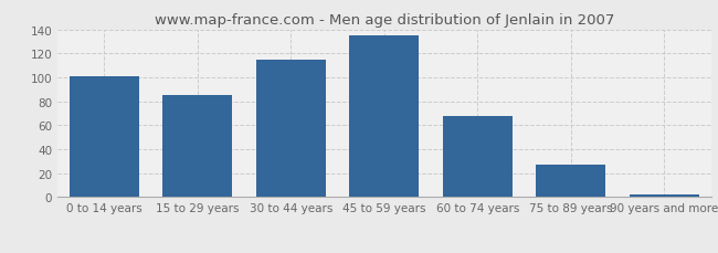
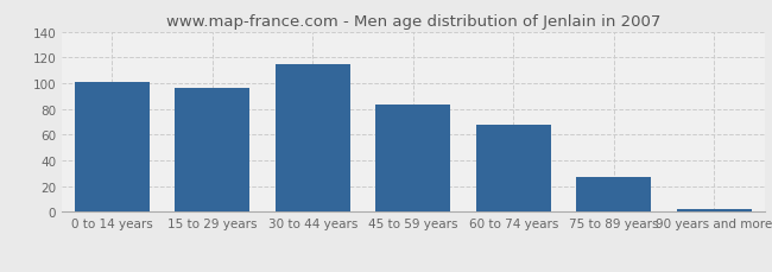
15 to 29 years: 85 -> 96
45 to 59 years: 135 -> 83
